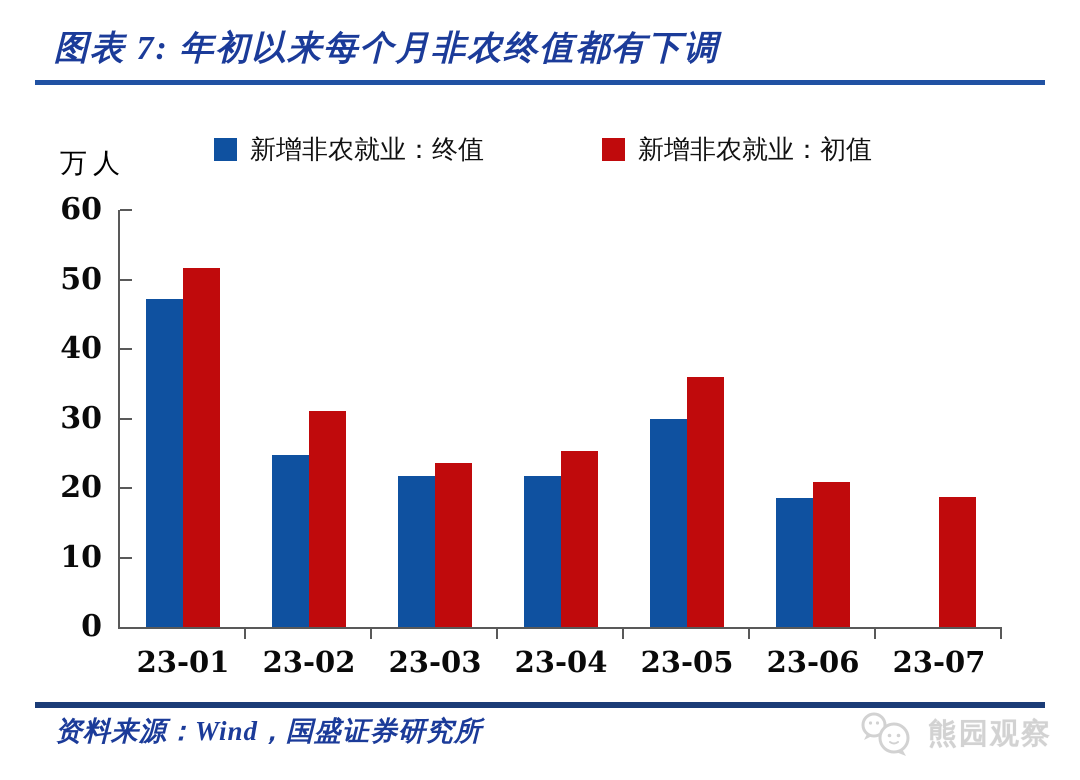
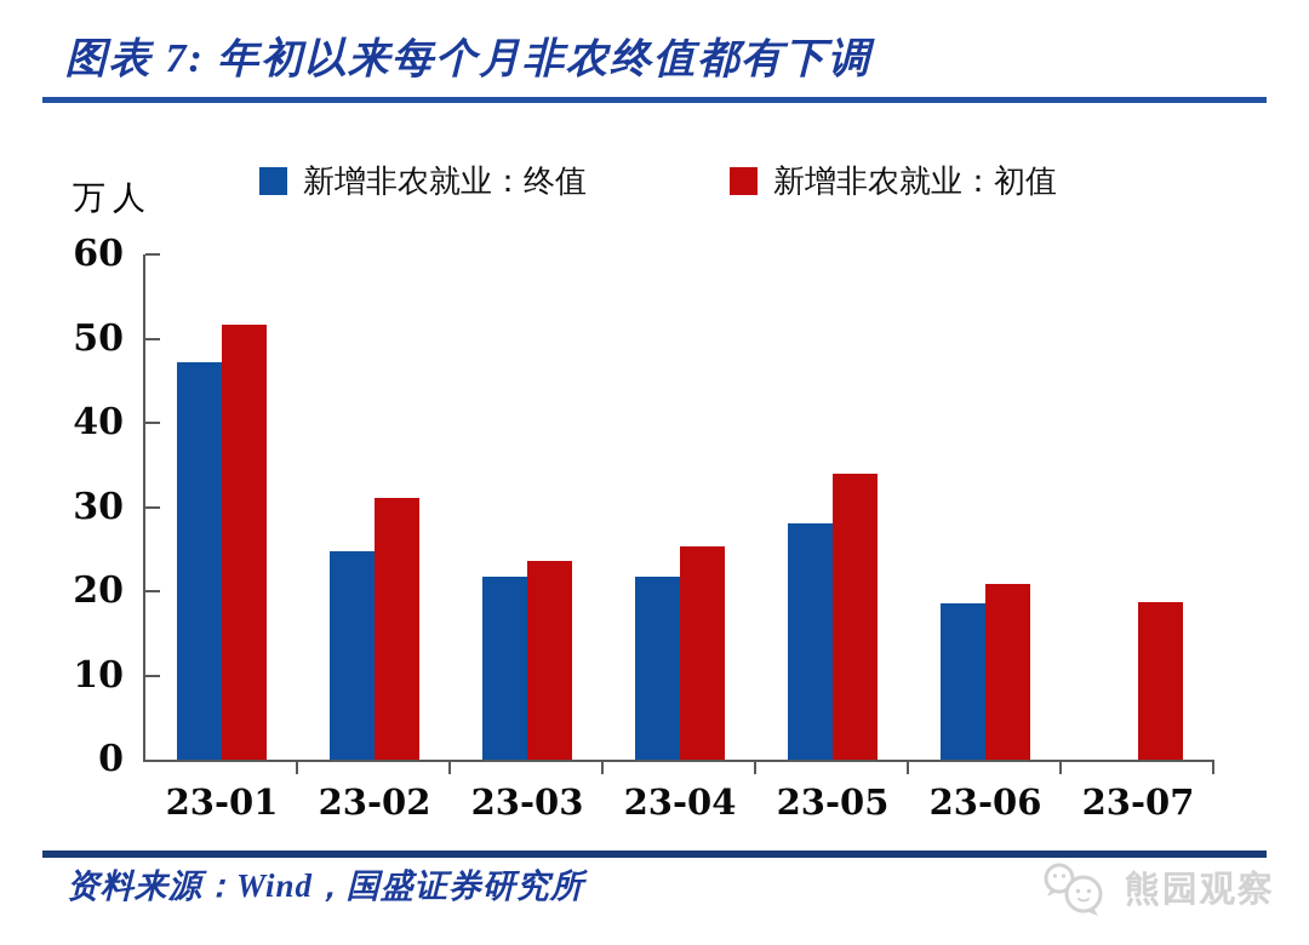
新增非农就业：终值/23-05: 30 -> 28
新增非农就业：初值/23-05: 36 -> 34
